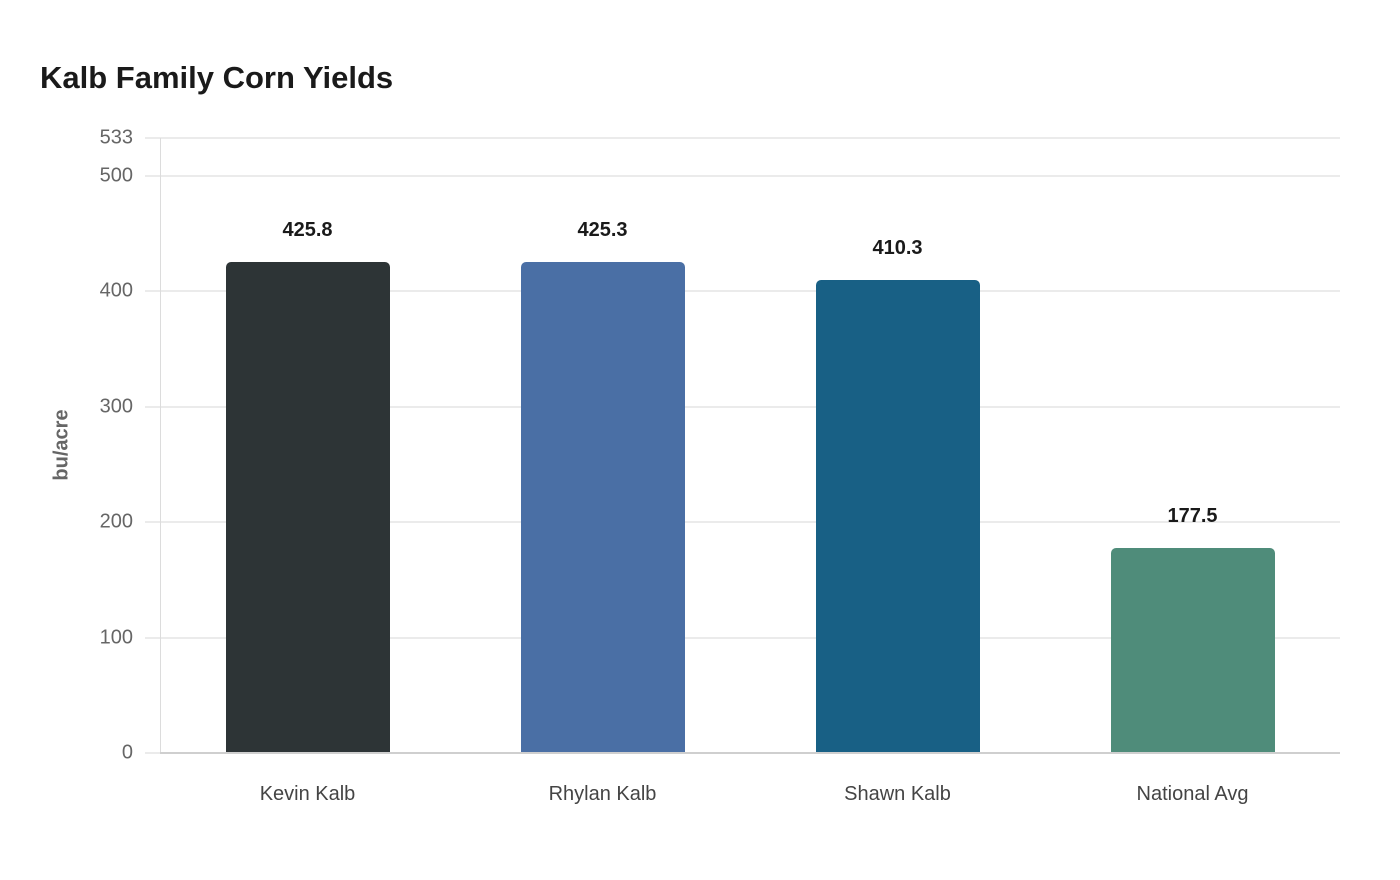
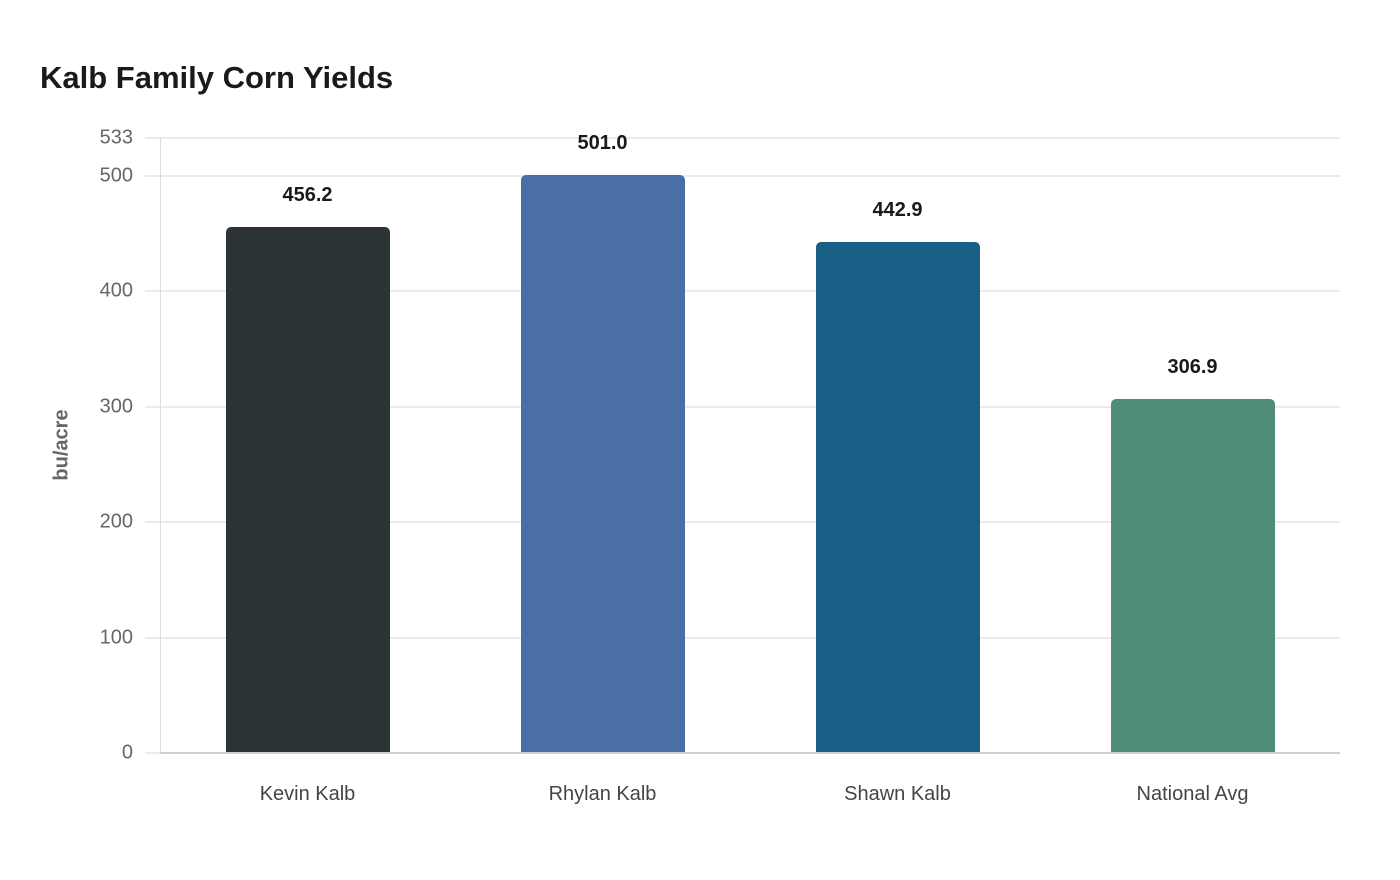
Kevin Kalb: 425.8 -> 456.2
Rhylan Kalb: 425.3 -> 501.0
Shawn Kalb: 410.3 -> 442.9
National Avg: 177.5 -> 306.9
